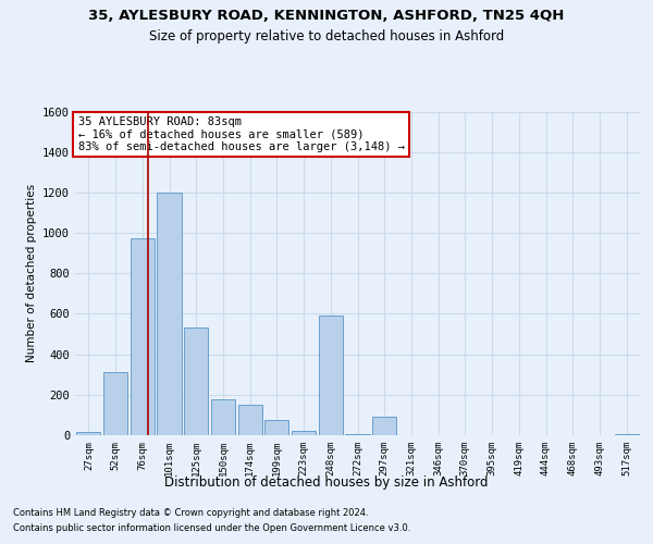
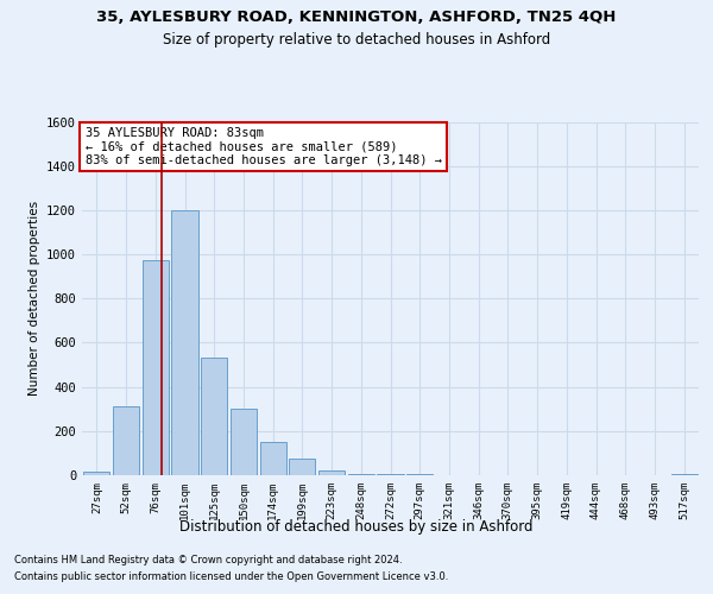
150sqm: 180 -> 300
248sqm: 590 -> 0
297sqm: 90 -> 0
